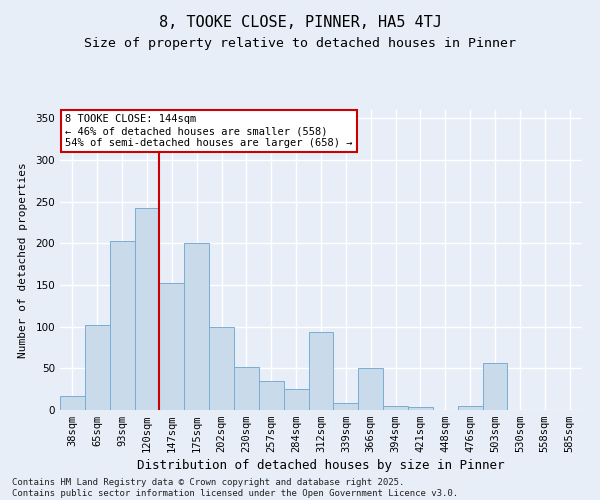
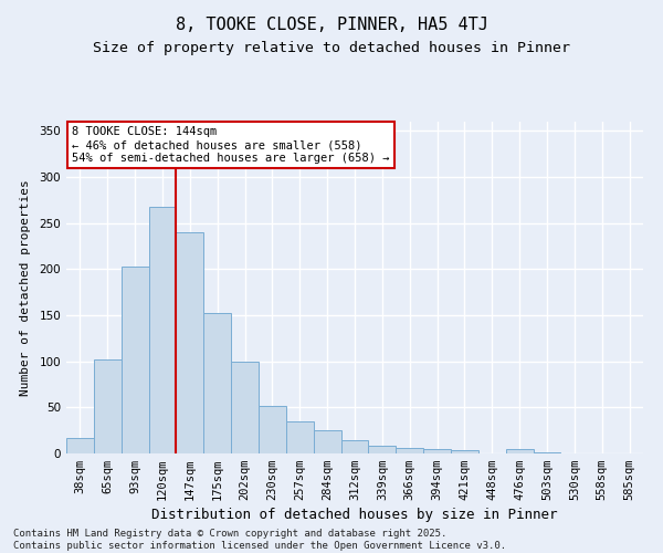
120sqm: 242 -> 268
147sqm: 152 -> 240
175sqm: 200 -> 152
312sqm: 94 -> 14
366sqm: 50 -> 6
503sqm: 56 -> 1
